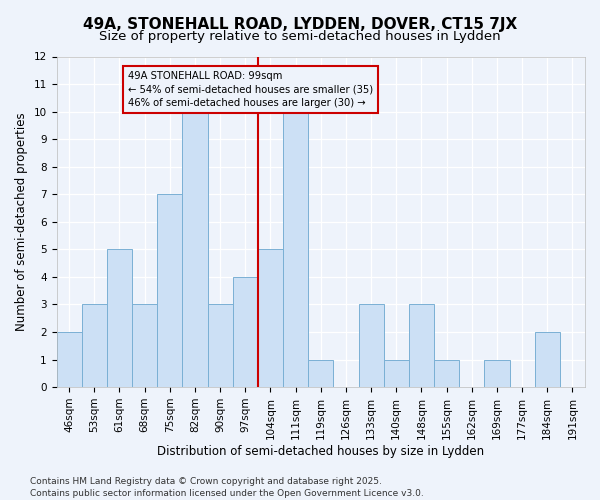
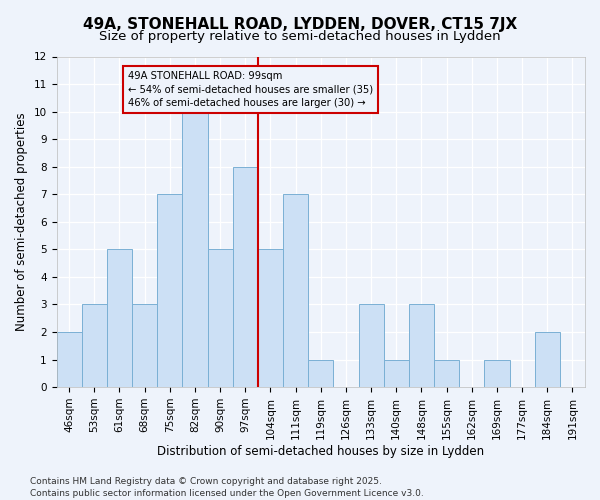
90sqm: 3 -> 5
97sqm: 4 -> 8
111sqm: 10 -> 7
